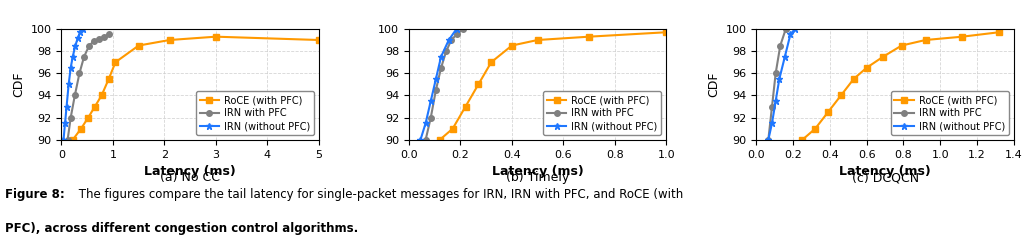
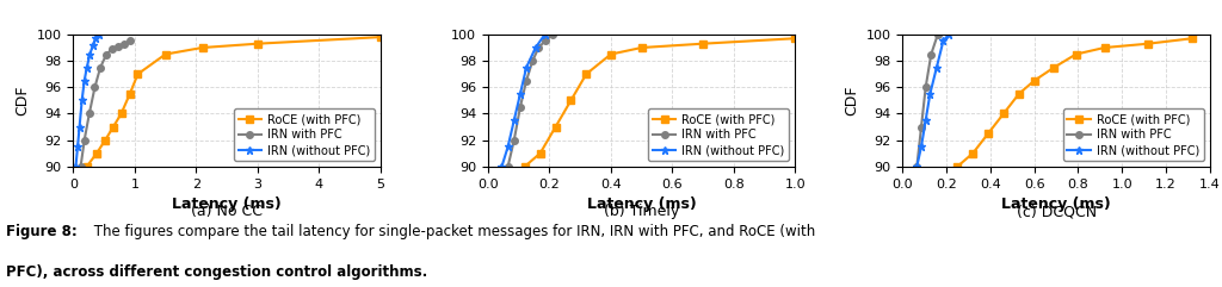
RoCE (with PFC)/5: 99.0 -> 99.8
